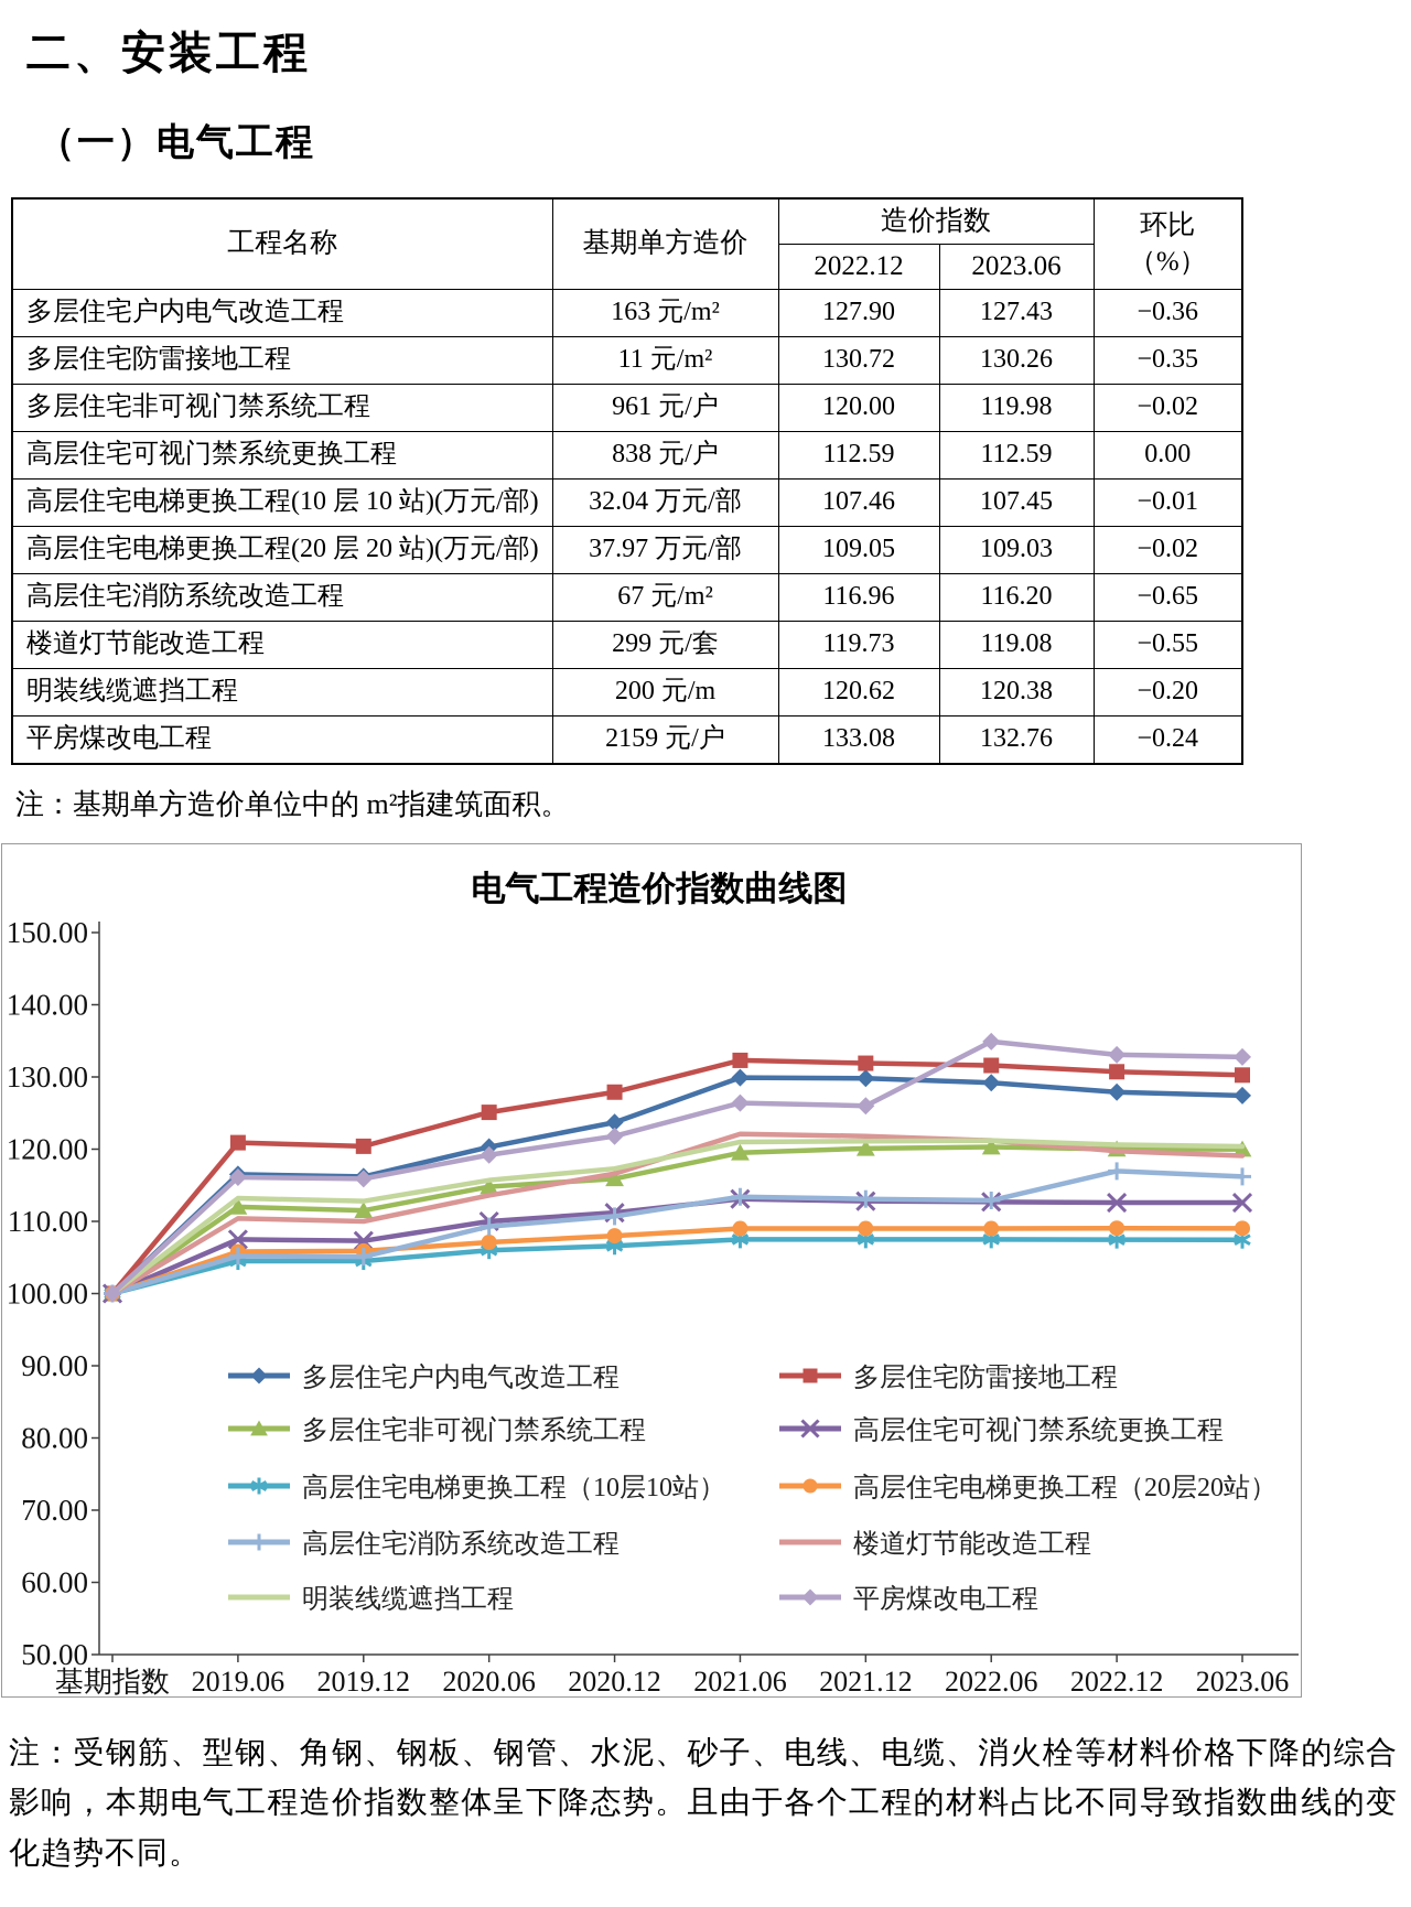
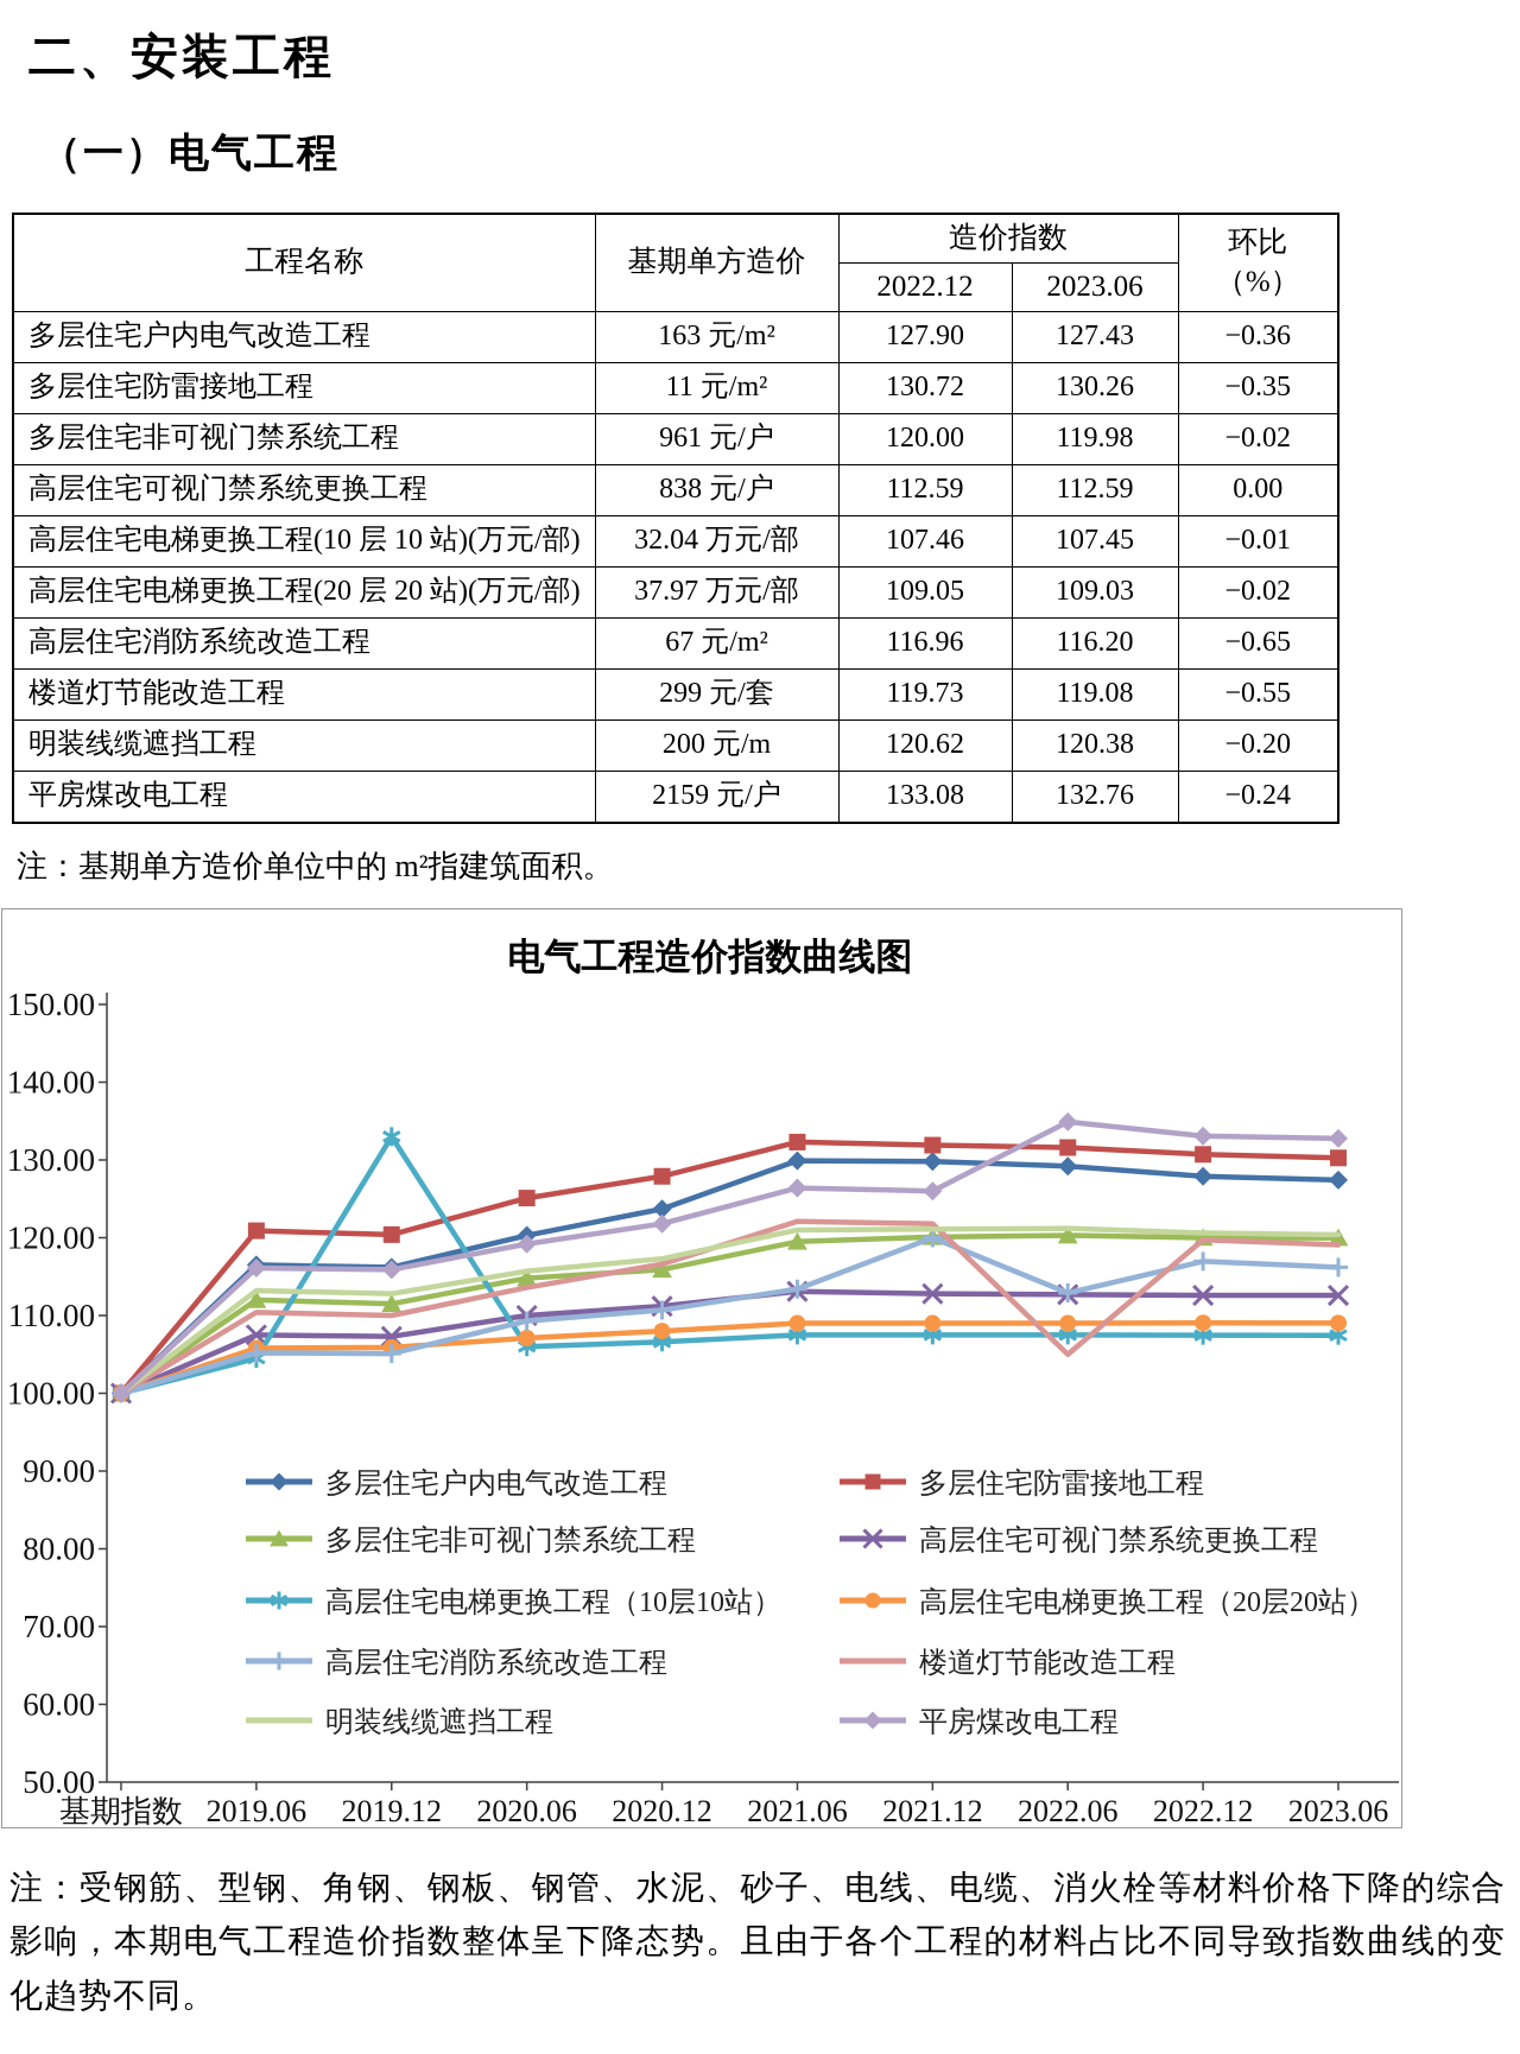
高层住宅电梯更换工程（10层10站）/2019.12: 104 -> 133
高层住宅消防系统改造工程/2021.12: 113 -> 120
楼道灯节能改造工程/2022.06: 121 -> 105
